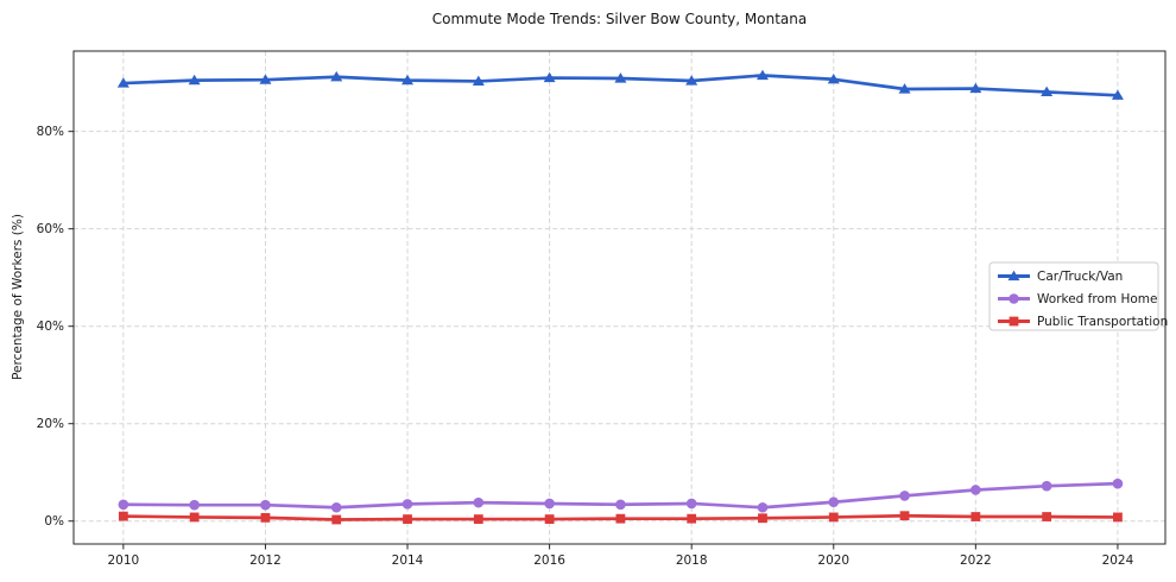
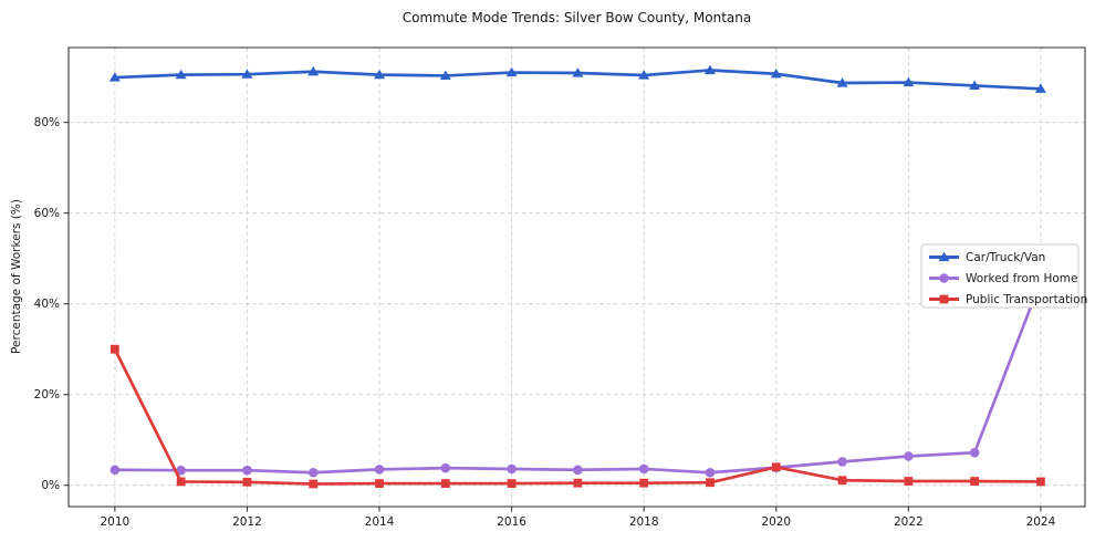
Public Transportation/2010: 1% -> 30%
Public Transportation/2020: 1% -> 4%
Worked from Home/2024: 8% -> 45%
